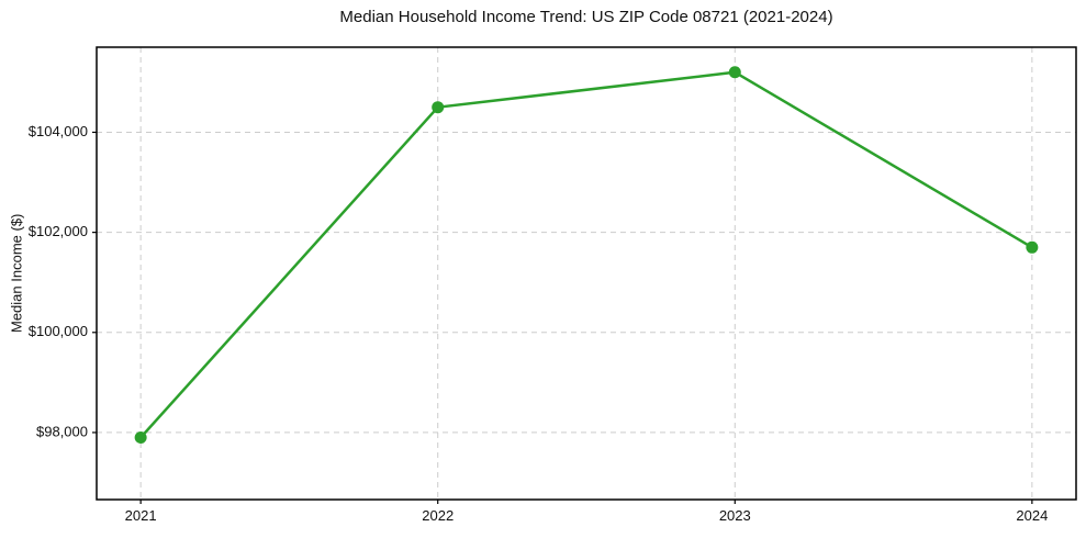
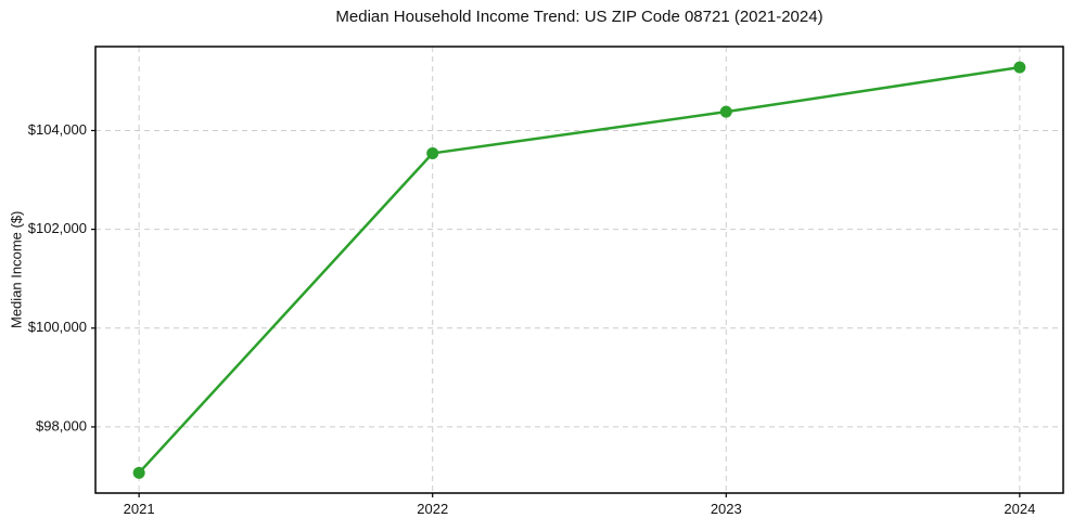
2021: $97900 -> $97100
2022: $104500 -> $103500
2023: $105200 -> $104400
2024: $101700 -> $105300
